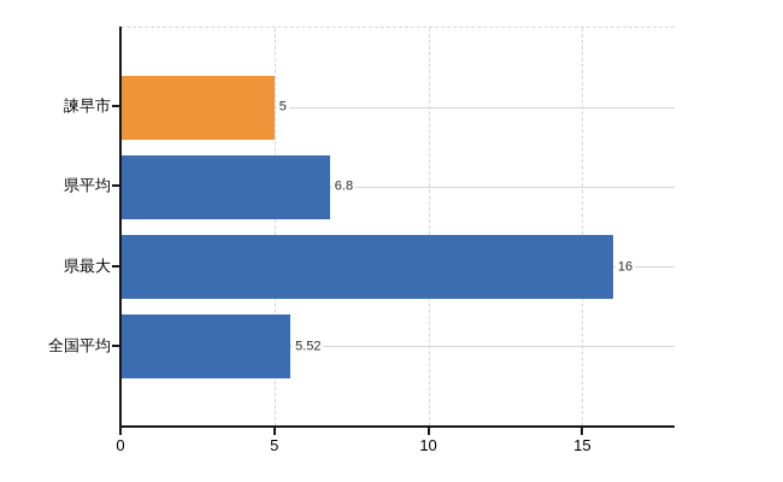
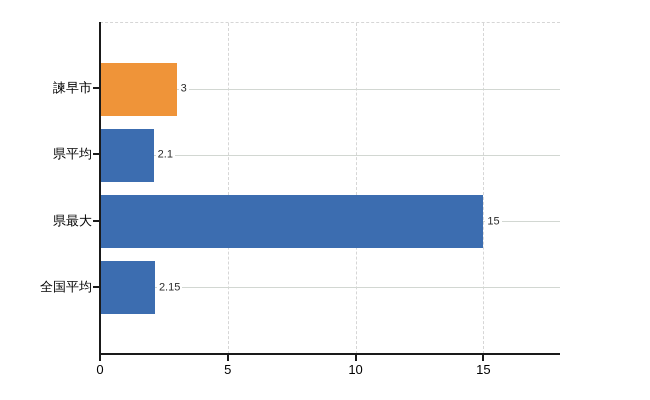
諫早市: 5 -> 3
県平均: 6.8 -> 2.1
県最大: 16 -> 15
全国平均: 5.52 -> 2.15
